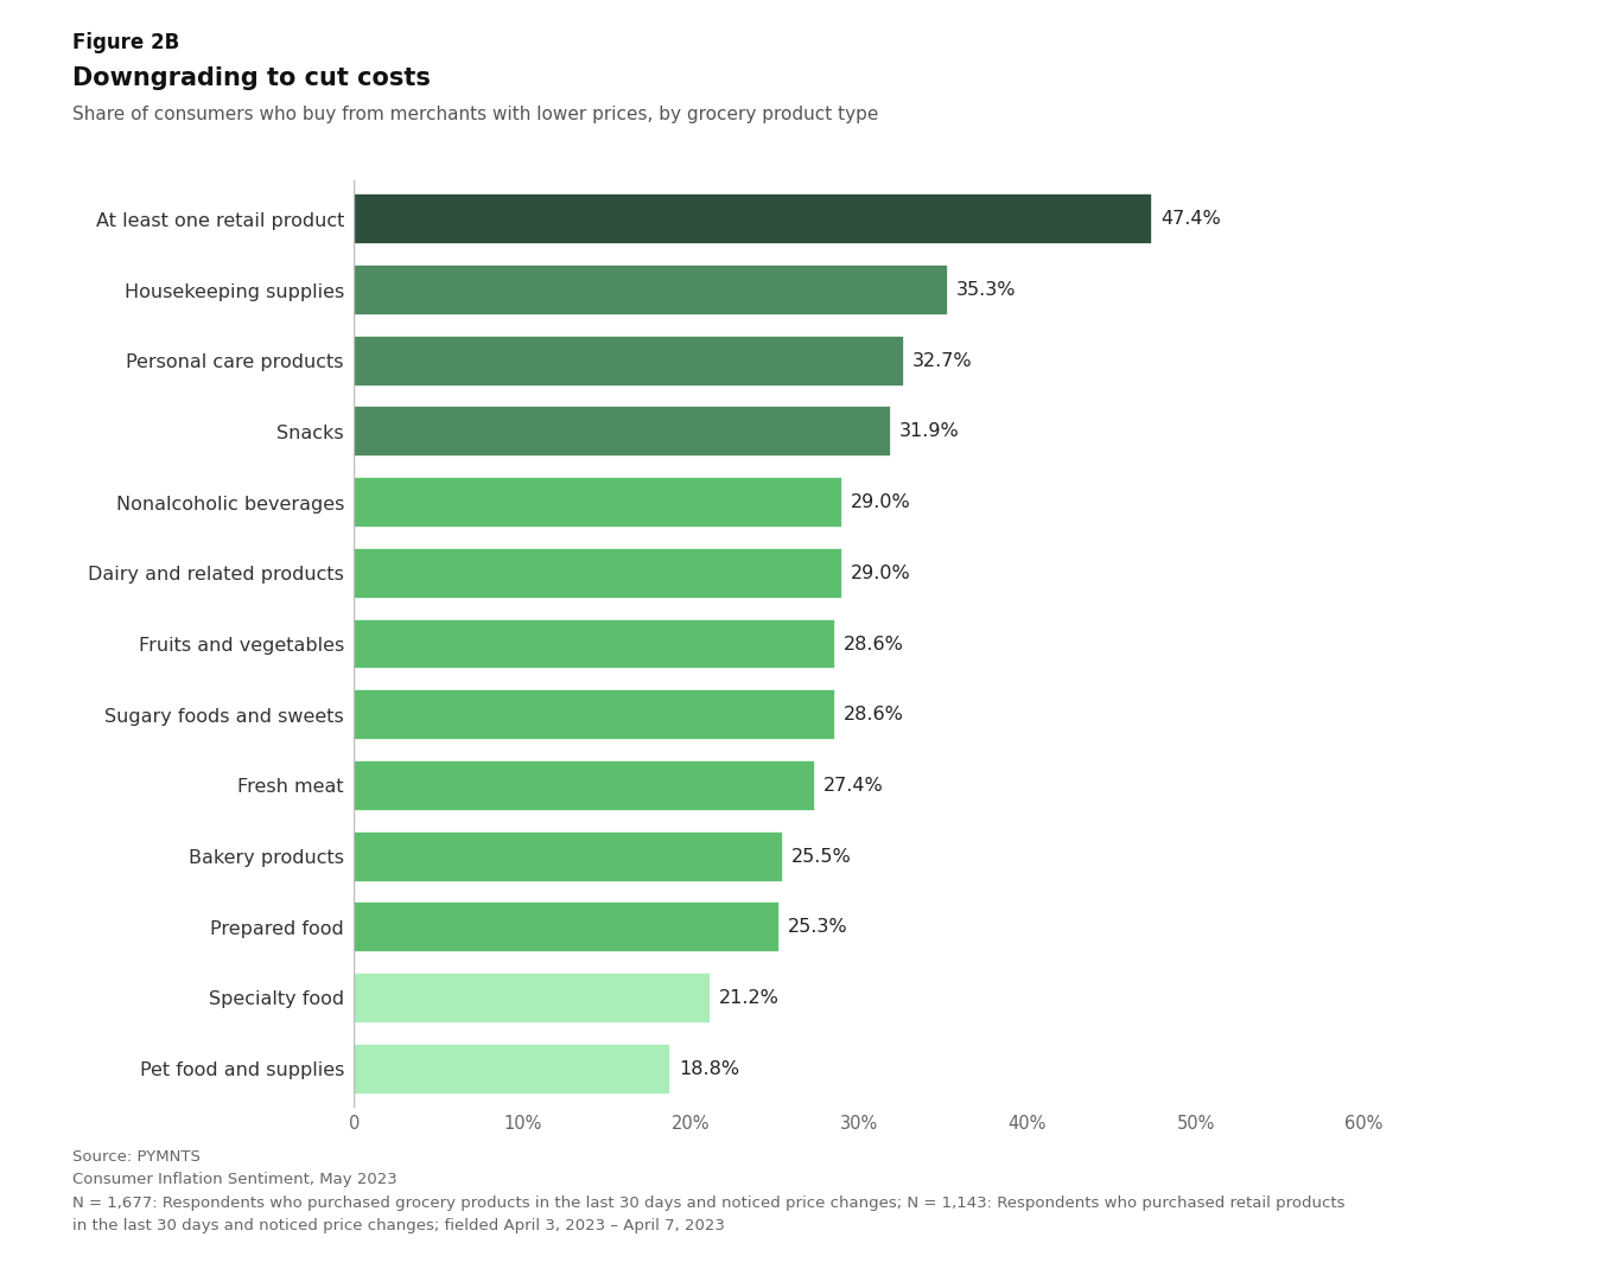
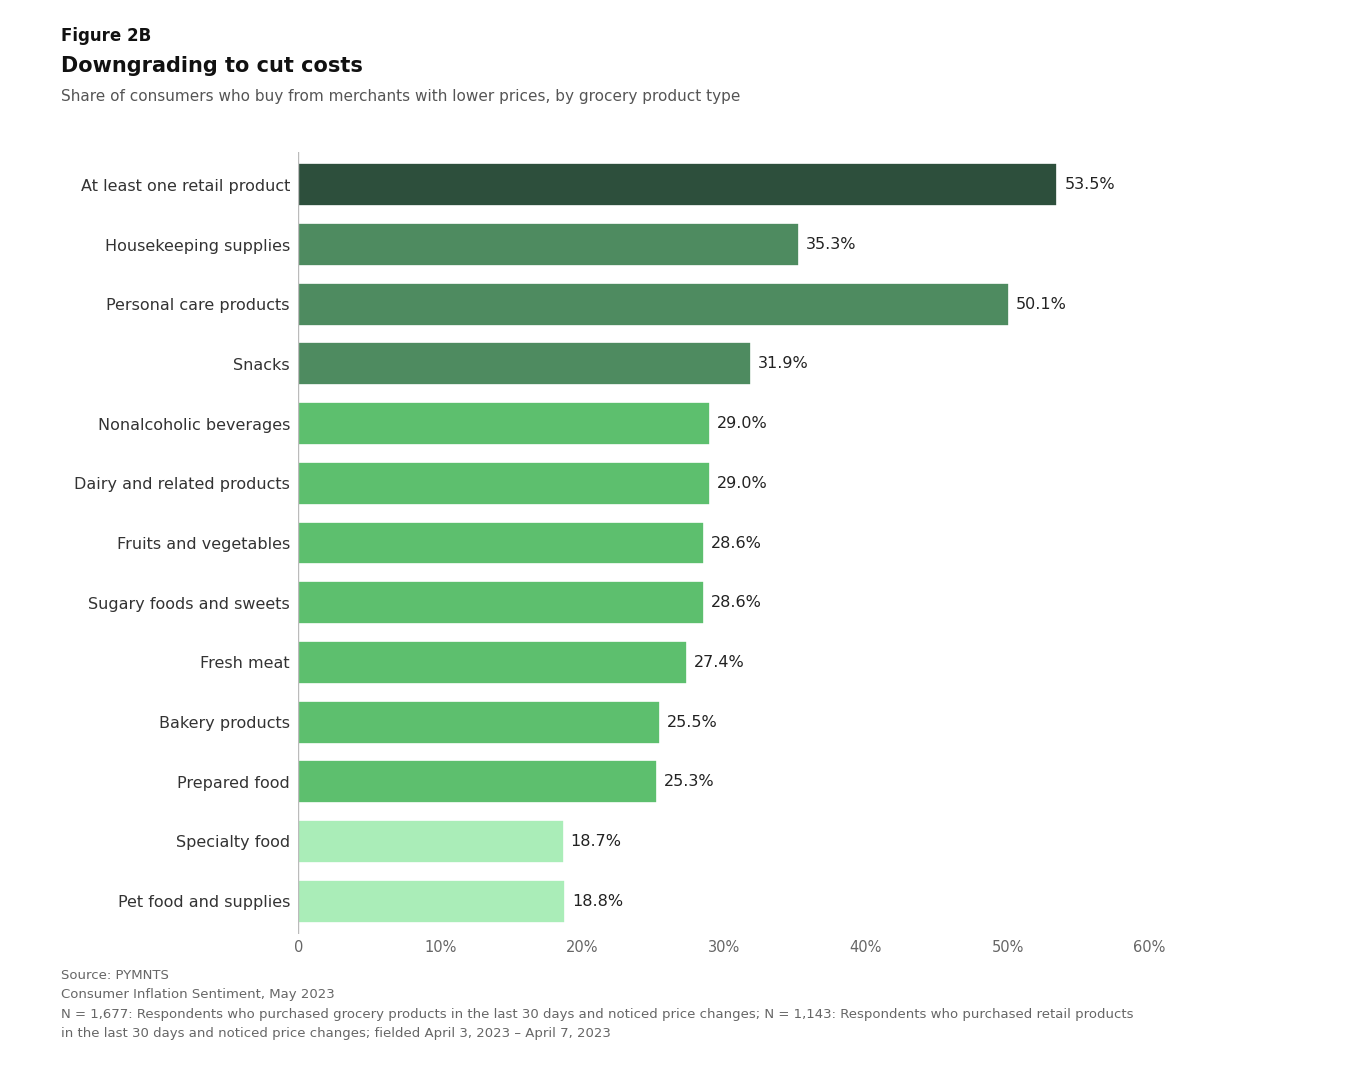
At least one retail product: 47.4% -> 53.5%
Personal care products: 32.7% -> 50.1%
Specialty food: 21.2% -> 18.7%
